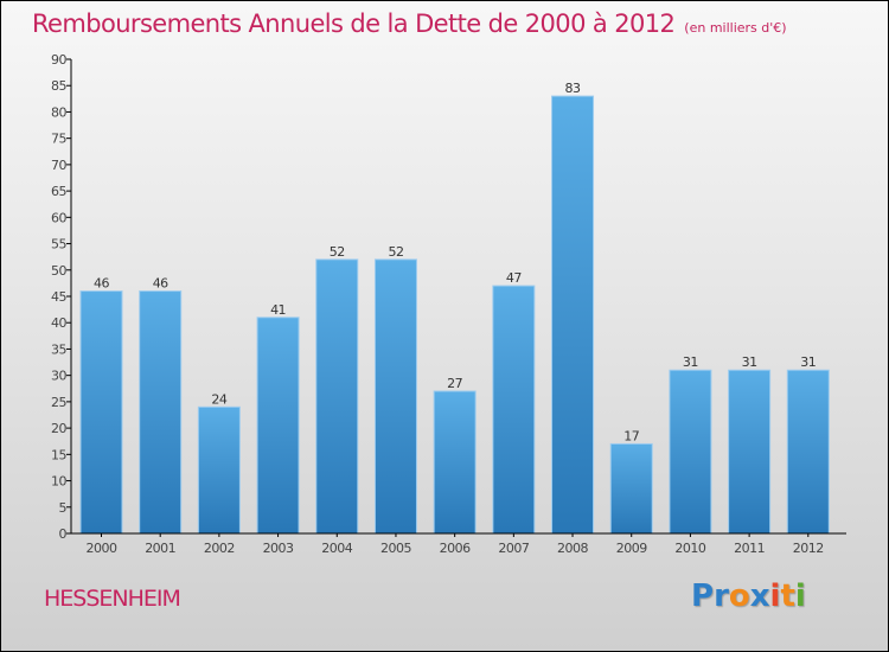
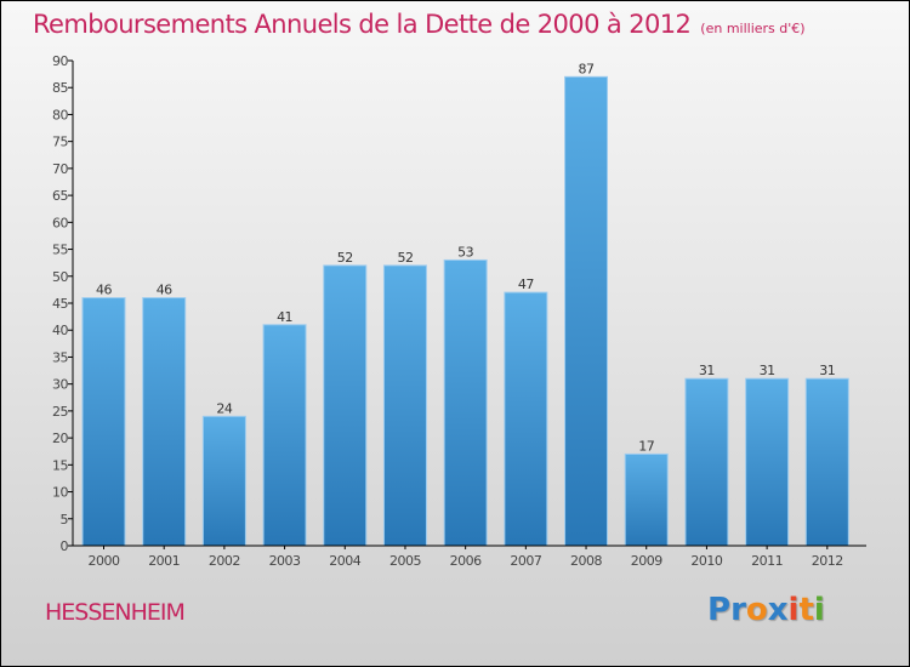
2006: 27 -> 53
2008: 83 -> 87
